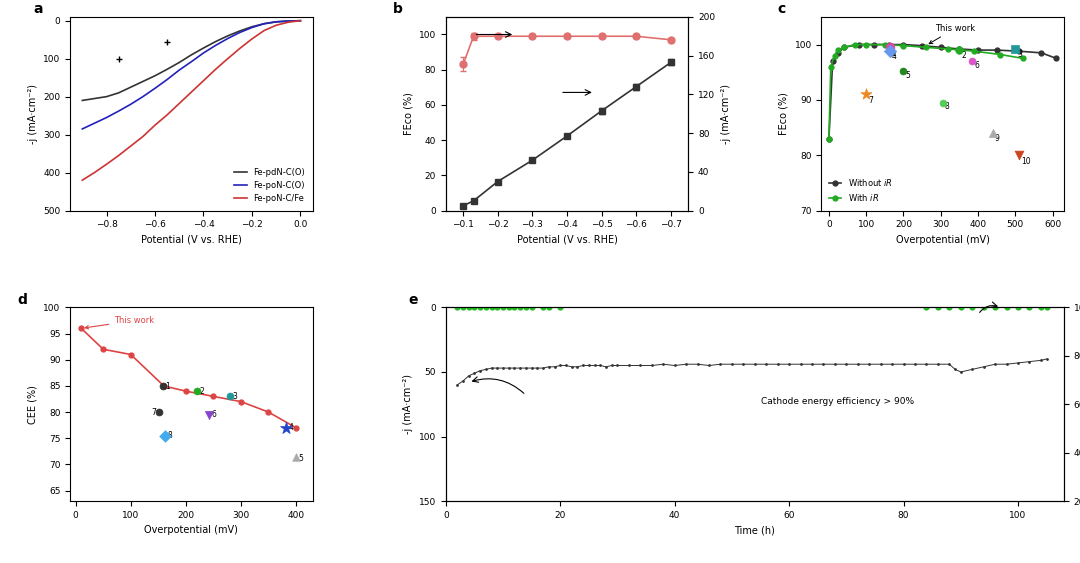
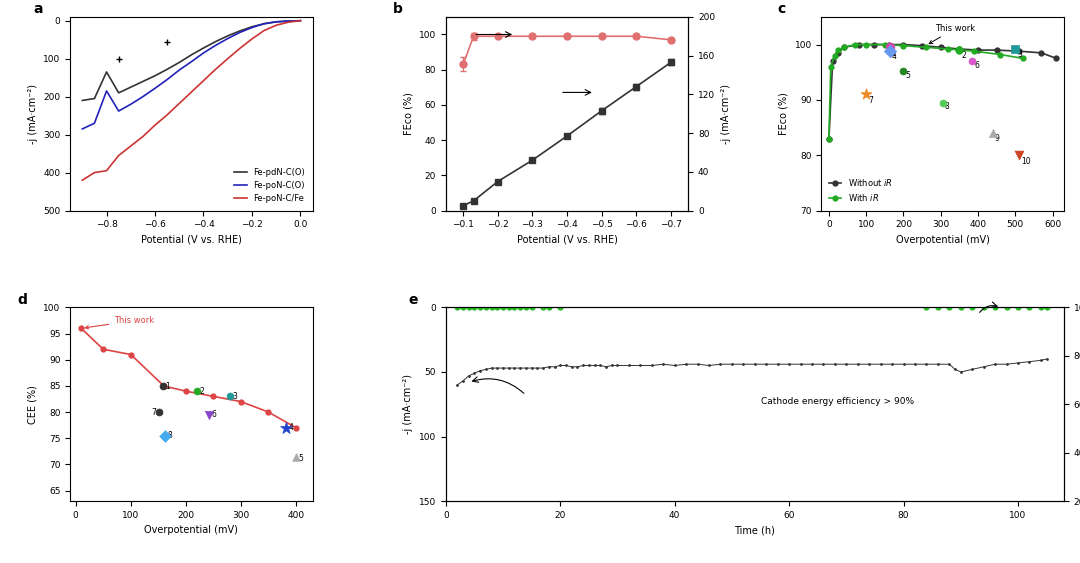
Fe-pdN-C(O)/−0.8: 200 -> 135
Fe-poN-C(O)/−0.8: 255 -> 185
Fe-poN-C/Fe/−0.8: 378 -> 395
